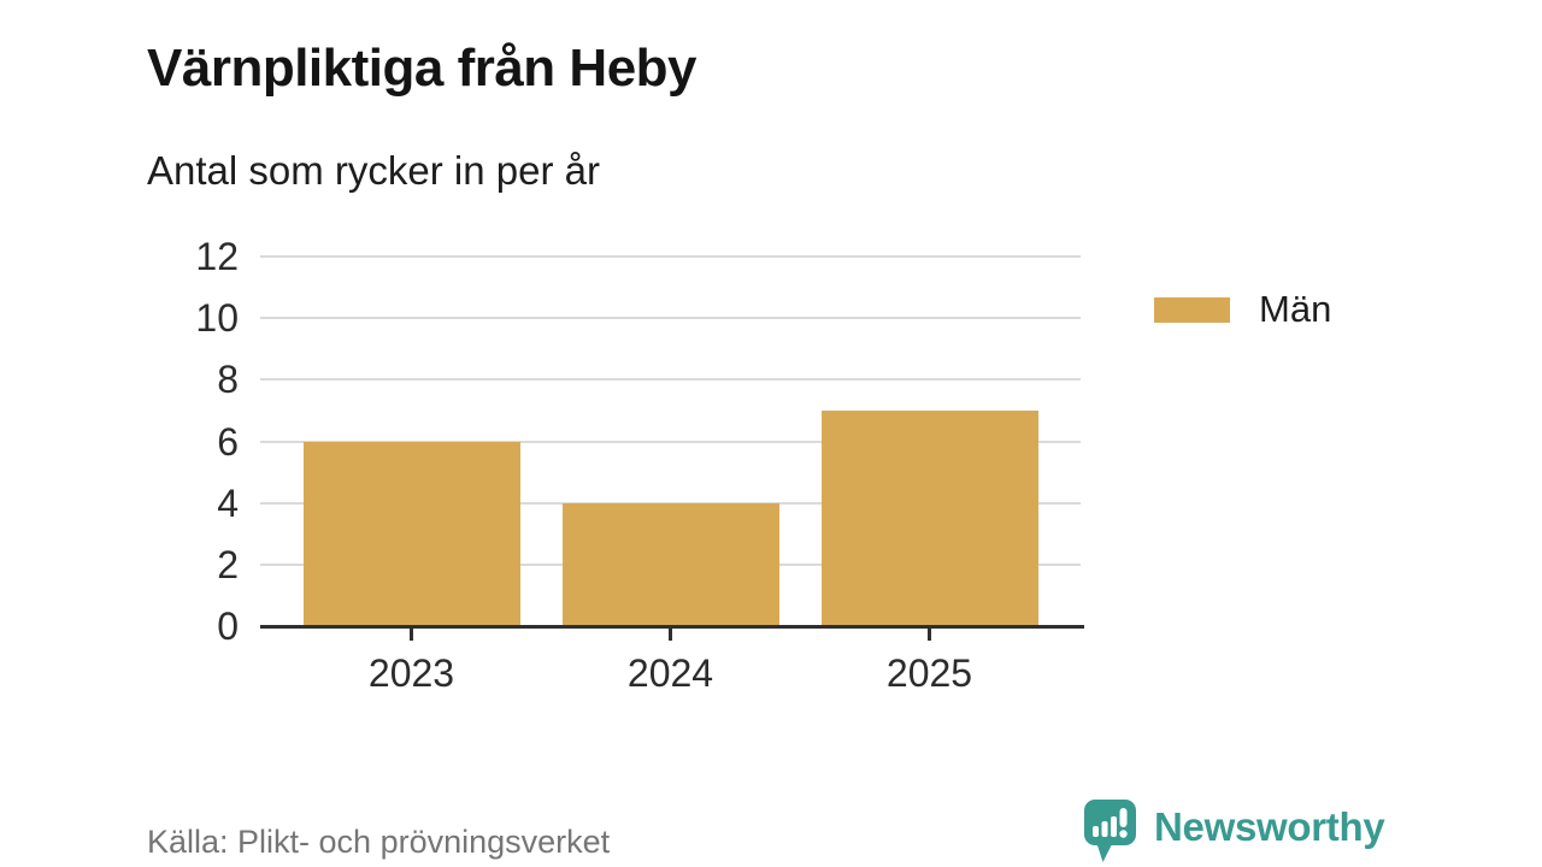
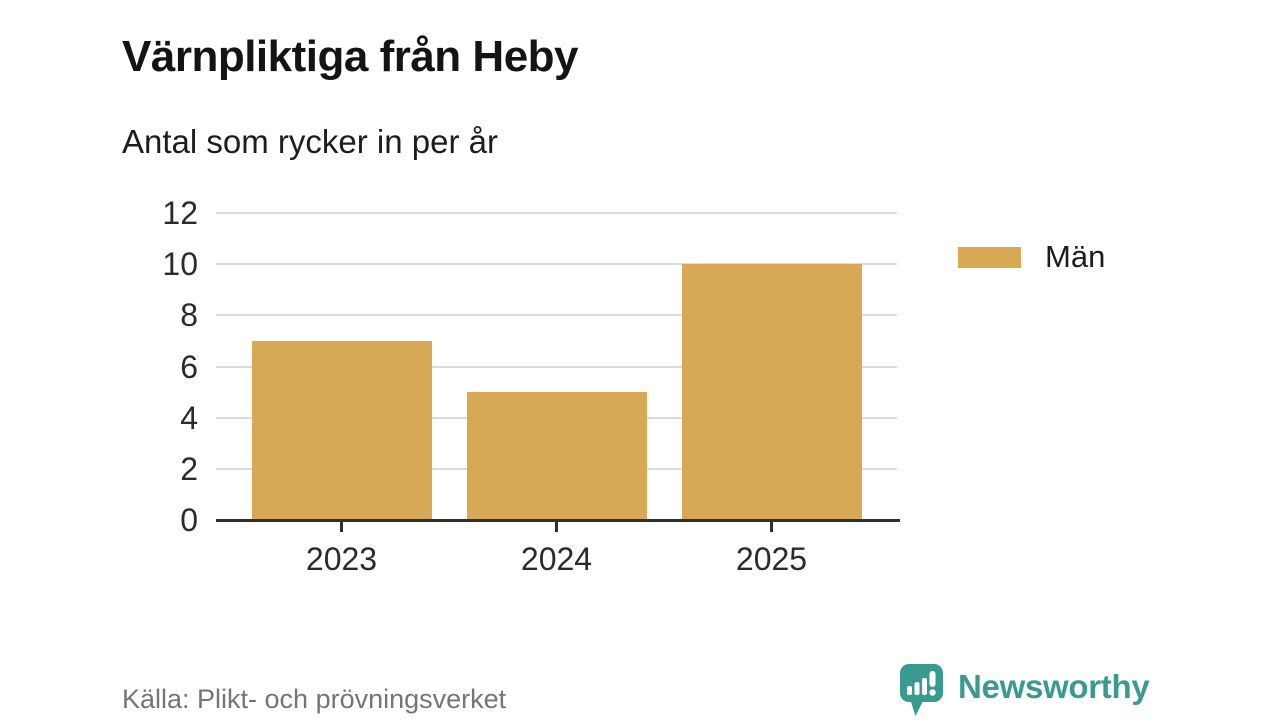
2023: 6 -> 7
2024: 4 -> 5
2025: 7 -> 10
